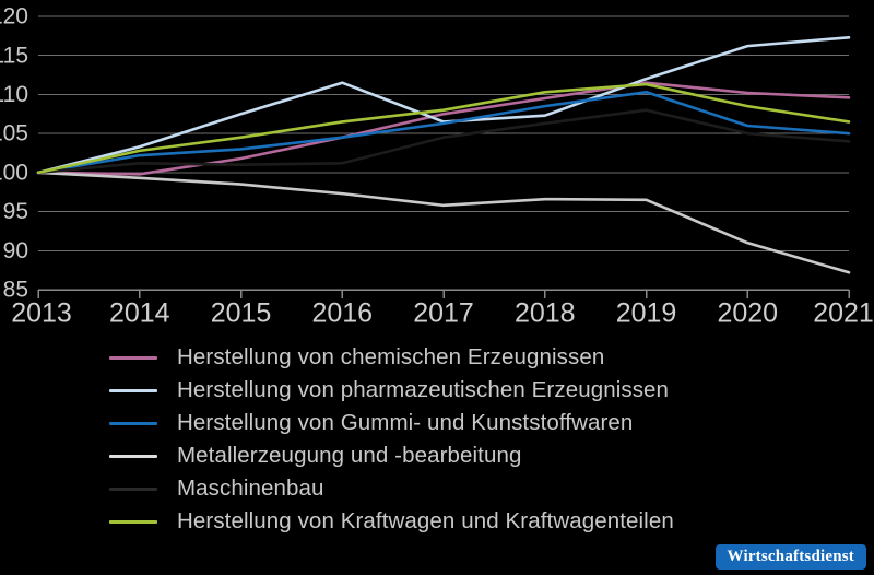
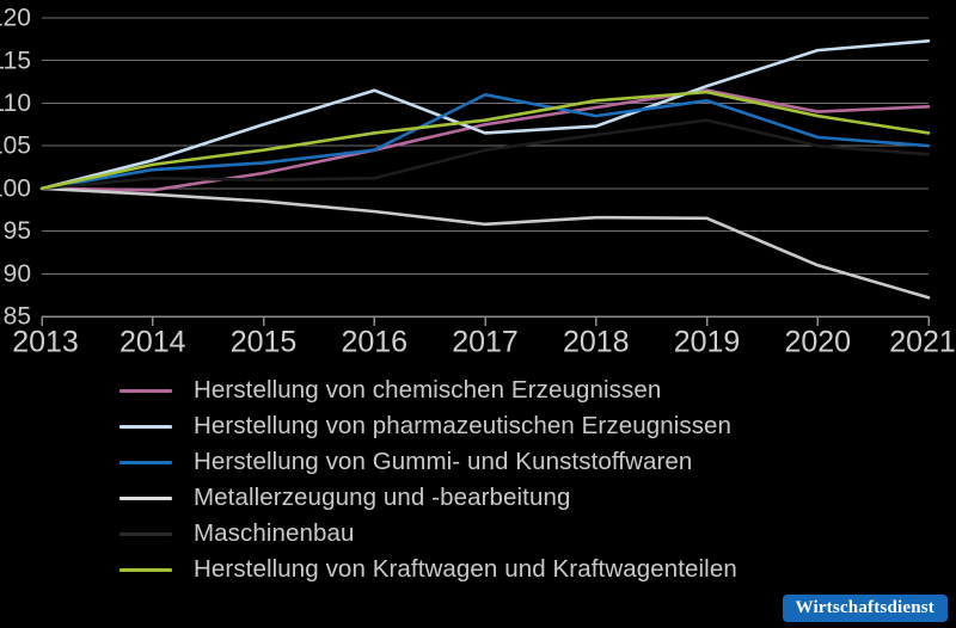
Herstellung von Gummi- und Kunststoffwaren/2017: 106 -> 111
Herstellung von chemischen Erzeugnissen/2020: 110 -> 109
